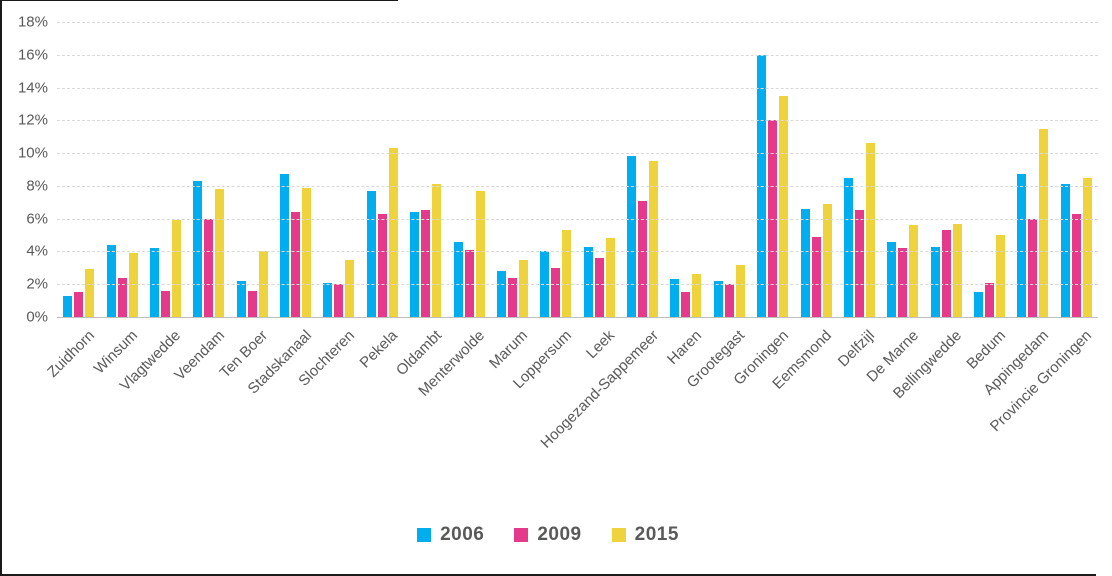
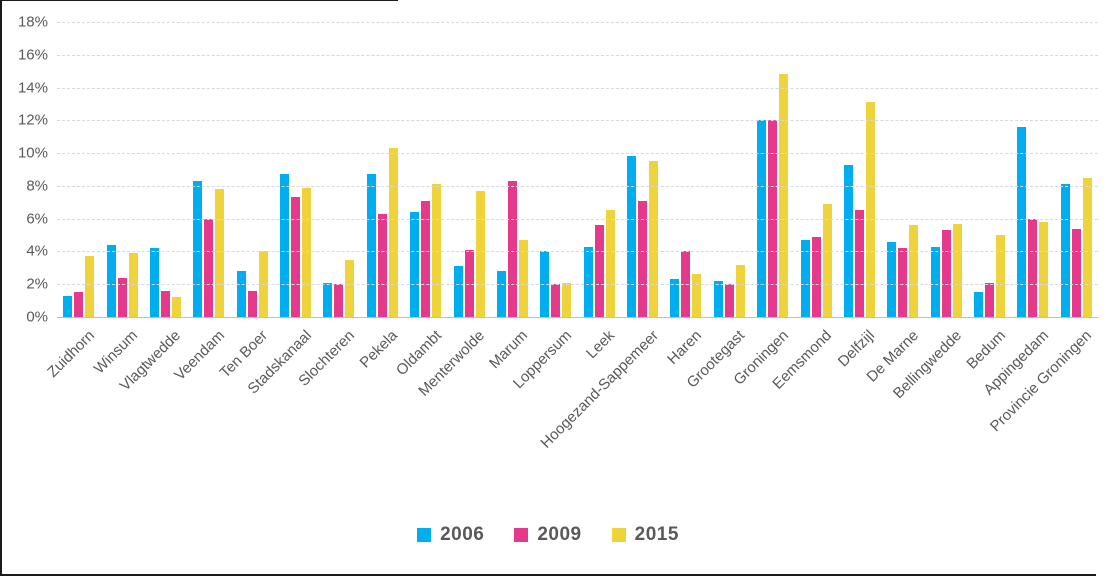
2015/Zuidhorn: 2.9% -> 3.7%
2015/Vlagtwedde: 5.9% -> 1.2%
2006/Ten Boer: 2.2% -> 2.8%
2009/Stadskanaal: 6.4% -> 7.3%
2006/Pekela: 7.7% -> 8.7%
2009/Oldambt: 6.5% -> 7.1%
2006/Menterwolde: 4.6% -> 3.1%
2009/Marum: 2.4% -> 8.3%
2015/Marum: 3.5% -> 4.7%
2009/Loppersum: 3.0% -> 2.0%
2015/Loppersum: 5.3% -> 2.1%
2009/Leek: 3.6% -> 5.6%
2015/Leek: 4.8% -> 6.5%
2009/Haren: 1.5% -> 4.0%
2006/Groningen: 16.0% -> 12.0%
2015/Groningen: 13.5% -> 14.8%
2006/Eemsmond: 6.6% -> 4.7%
2006/Delfzijl: 8.5% -> 9.3%
2015/Delfzijl: 10.6% -> 13.1%
2006/Appingedam: 8.7% -> 11.6%
2015/Appingedam: 11.5% -> 5.8%
2009/Provincie Groningen: 6.3% -> 5.4%
